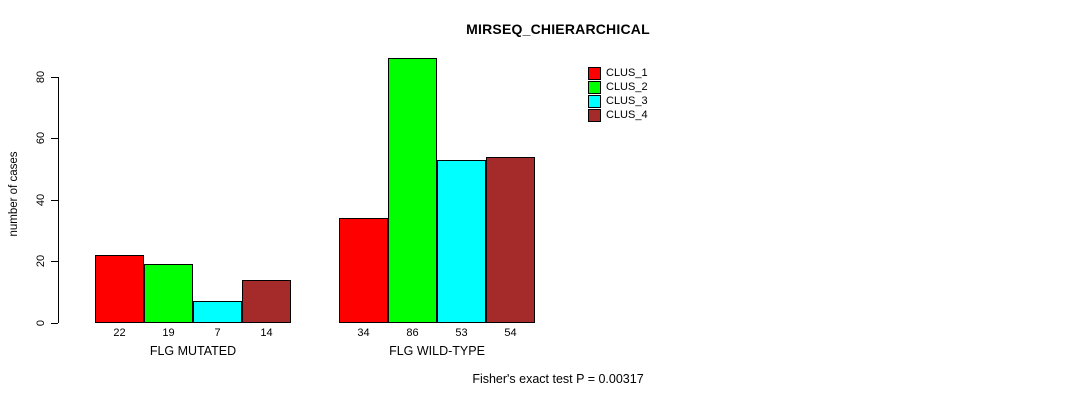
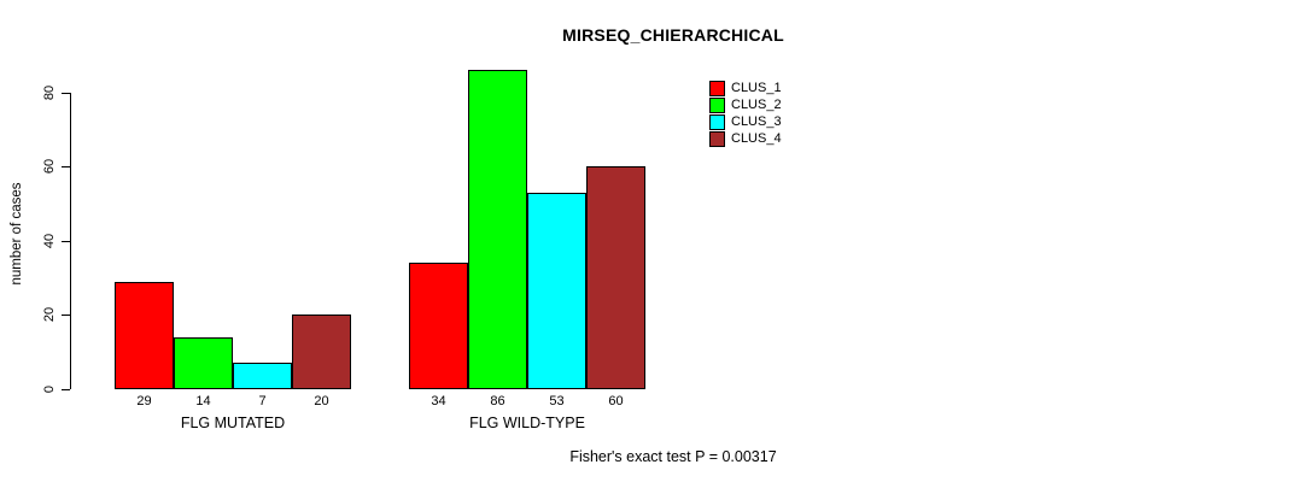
CLUS_1/FLG MUTATED: 22 -> 29
CLUS_2/FLG MUTATED: 19 -> 14
CLUS_4/FLG MUTATED: 14 -> 20
CLUS_4/FLG WILD-TYPE: 54 -> 60
